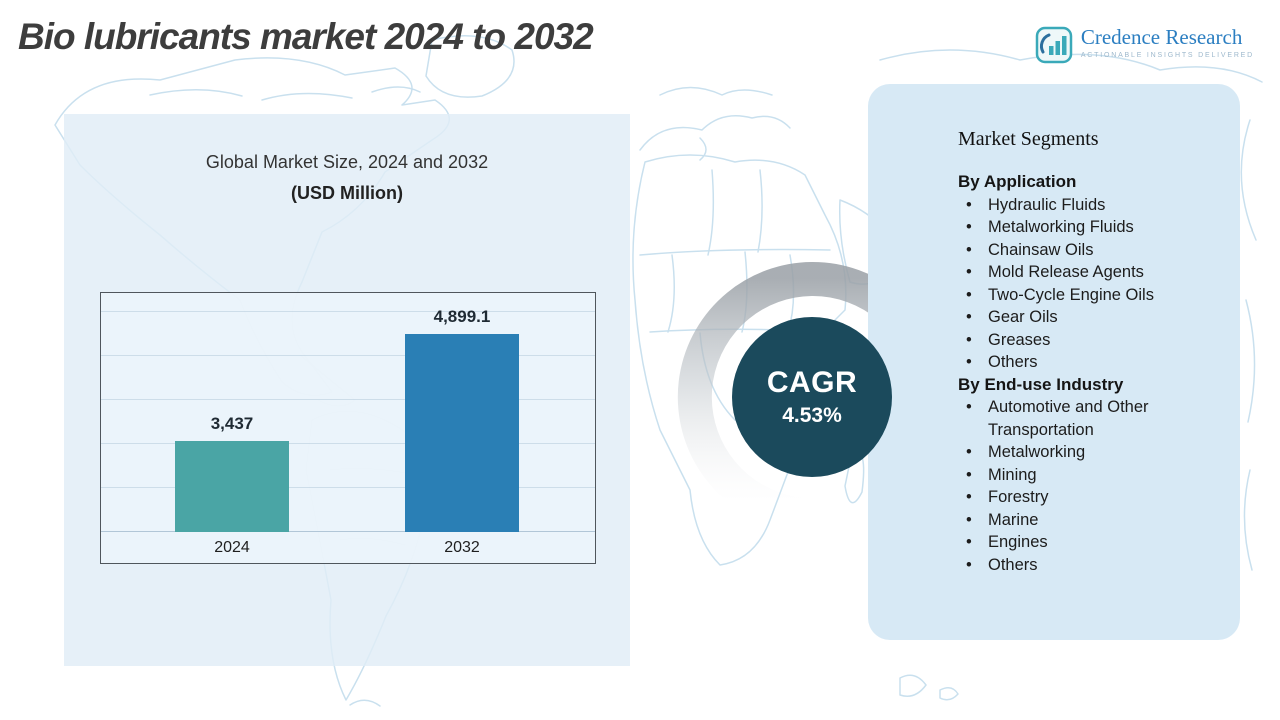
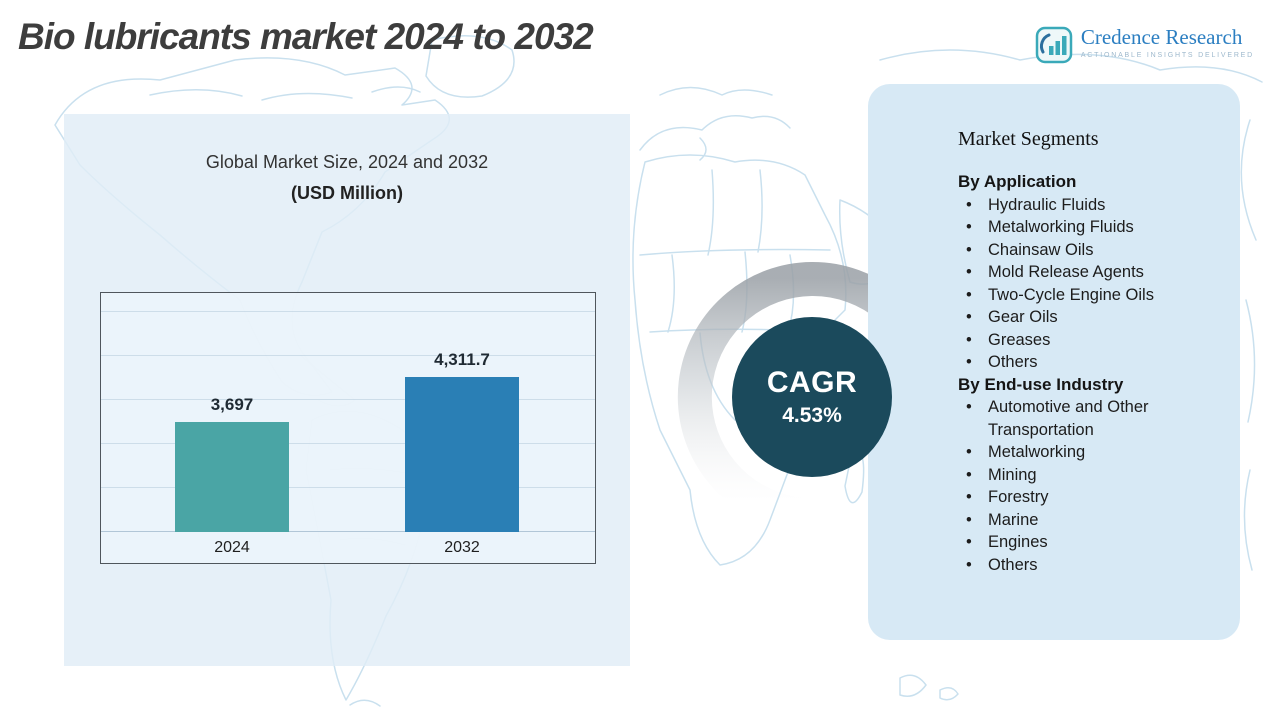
2024: 3,437 -> 3,697
2032: 4,899.1 -> 4,311.7
